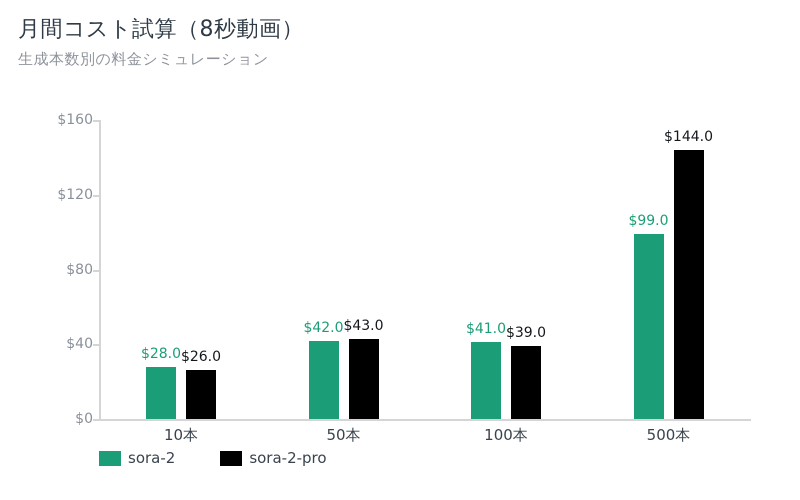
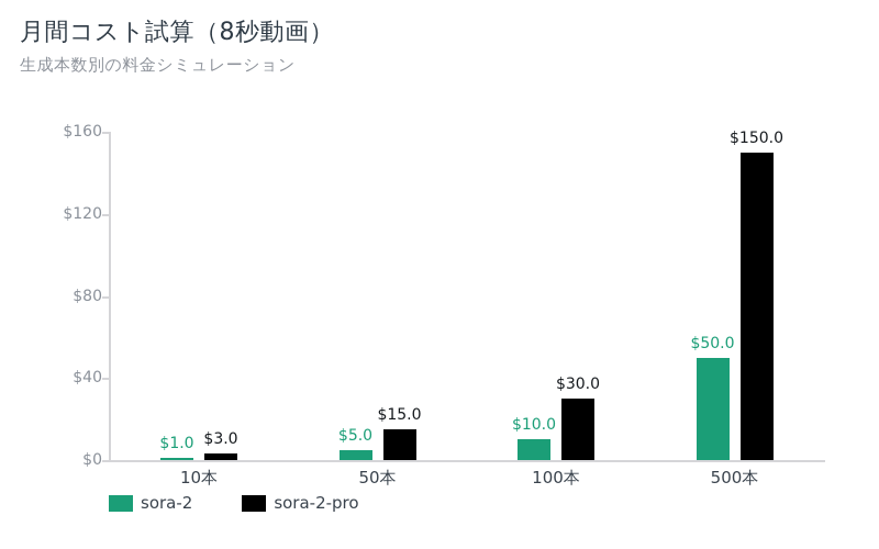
sora-2/10本: $28.0 -> $1.0
sora-2-pro/10本: $26.0 -> $3.0
sora-2/50本: $42.0 -> $5.0
sora-2-pro/50本: $43.0 -> $15.0
sora-2/100本: $41.0 -> $10.0
sora-2-pro/100本: $39.0 -> $30.0
sora-2/500本: $99.0 -> $50.0
sora-2-pro/500本: $144.0 -> $150.0
